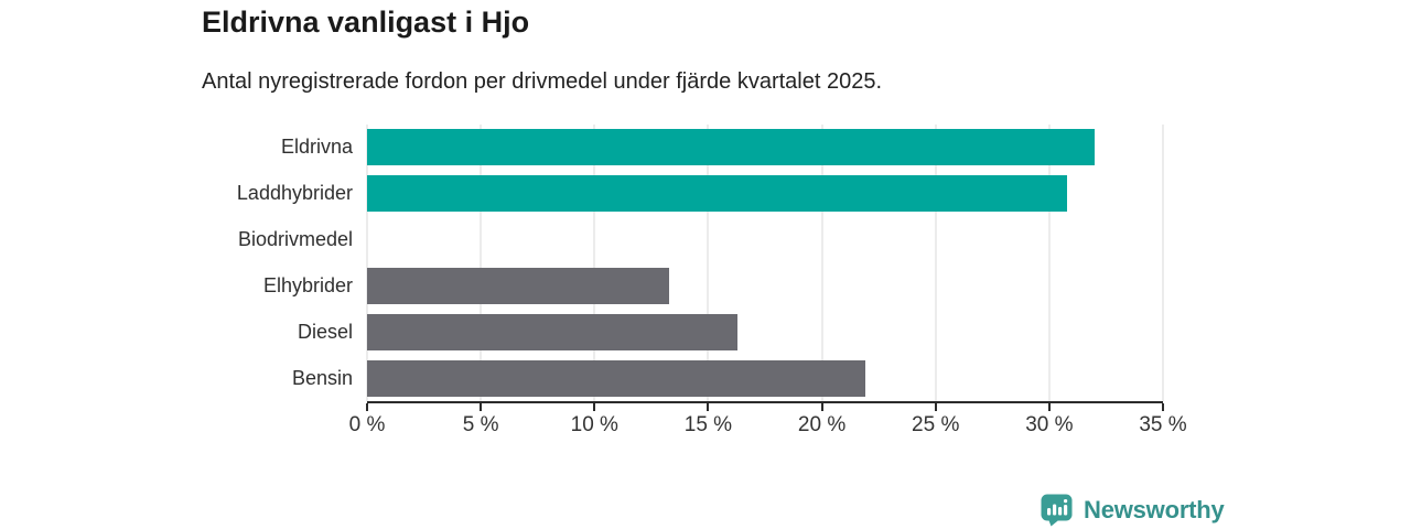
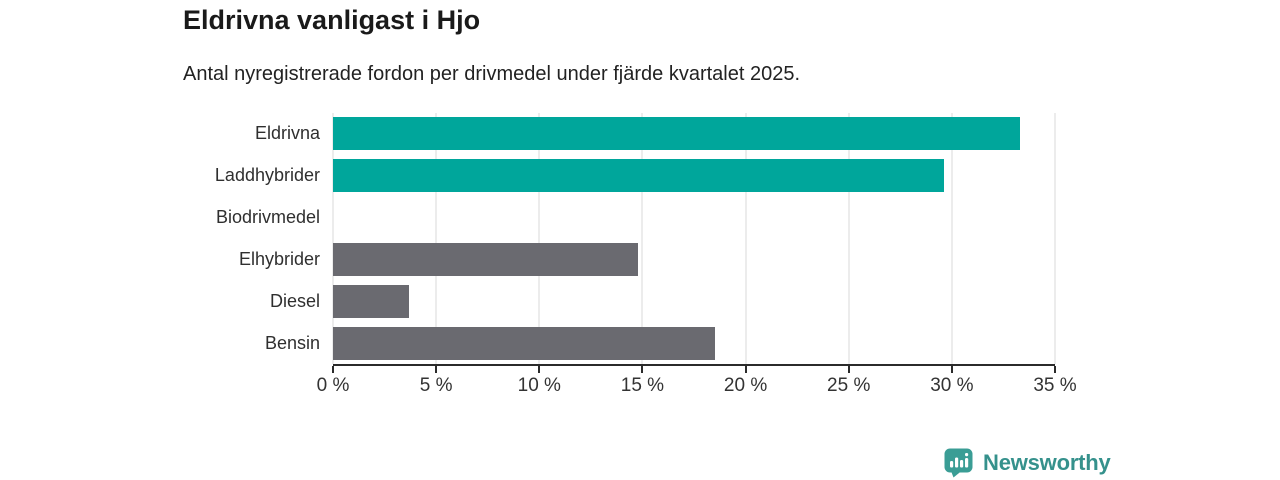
Eldrivna: 32.0% -> 33.3%
Laddhybrider: 30.8% -> 29.6%
Elhybrider: 13.3% -> 14.8%
Diesel: 16.3% -> 3.7%
Bensin: 21.9% -> 18.5%
